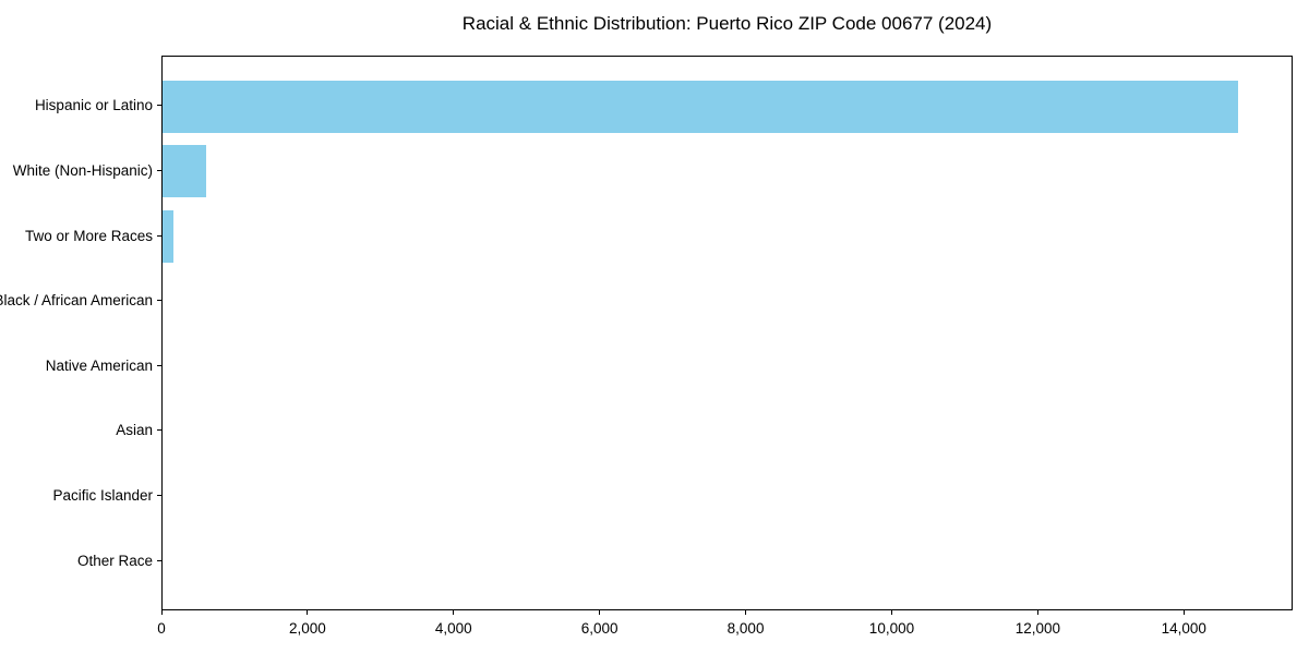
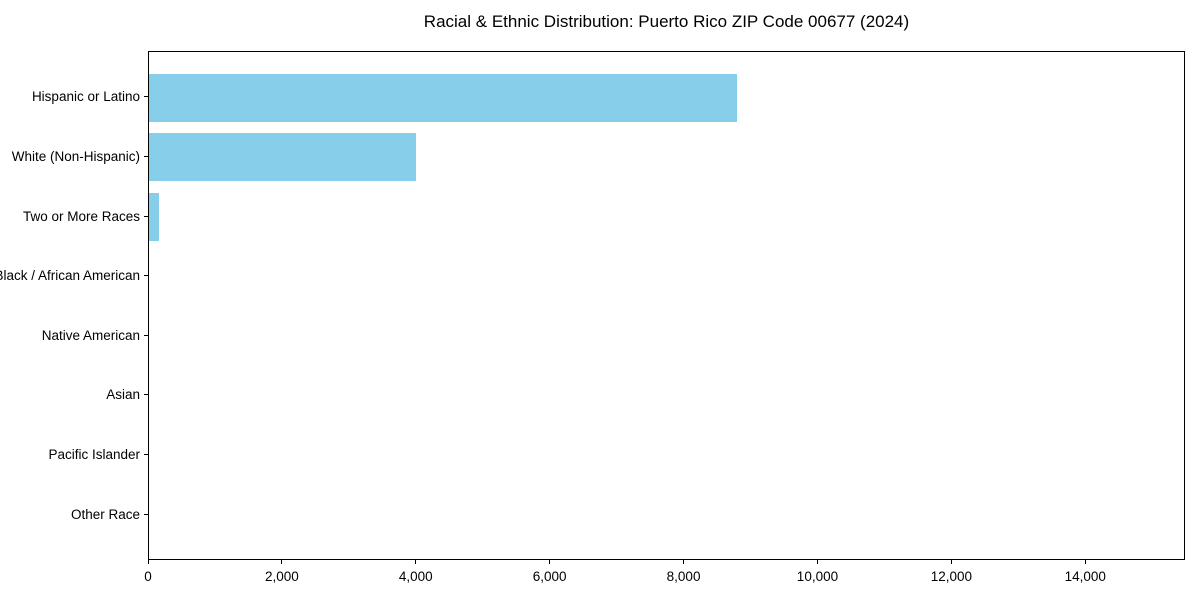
Hispanic or Latino: 14800 -> 8800
White (Non-Hispanic): 600 -> 4000
